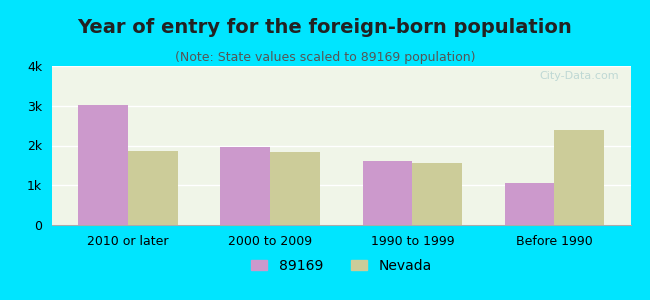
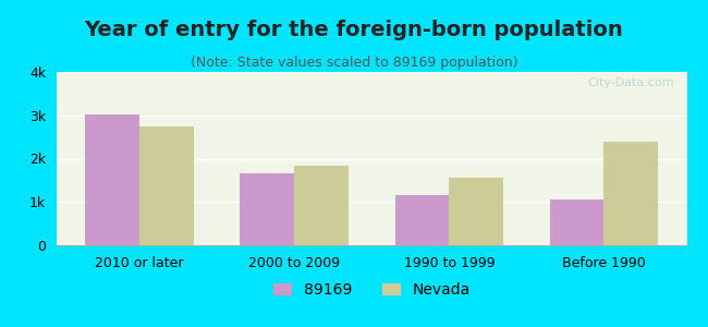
Nevada/2010 or later: 1.85k -> 2.75k
89169/2000 to 2009: 1.95k -> 1.65k
89169/1990 to 1999: 1.60k -> 1.15k
